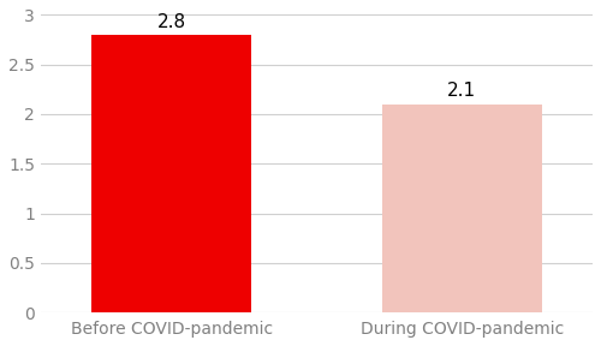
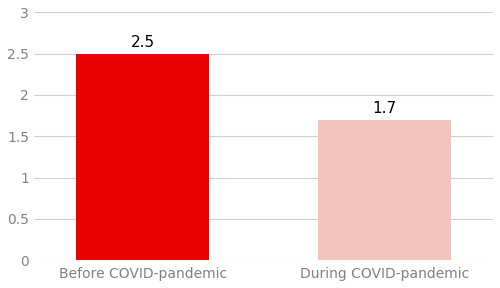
Before COVID-pandemic: 2.8 -> 2.5
During COVID-pandemic: 2.1 -> 1.7
